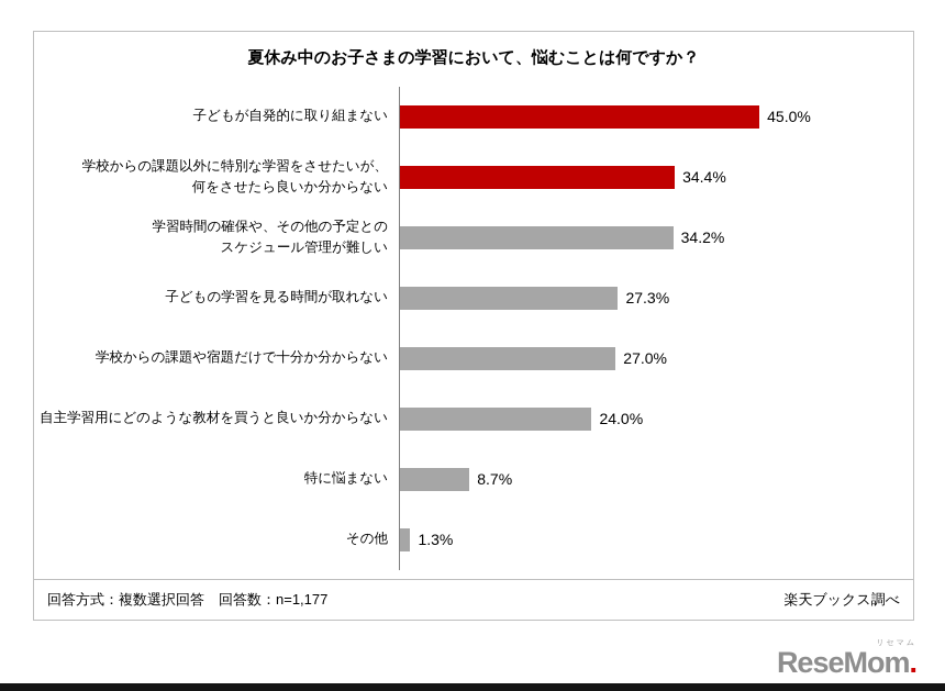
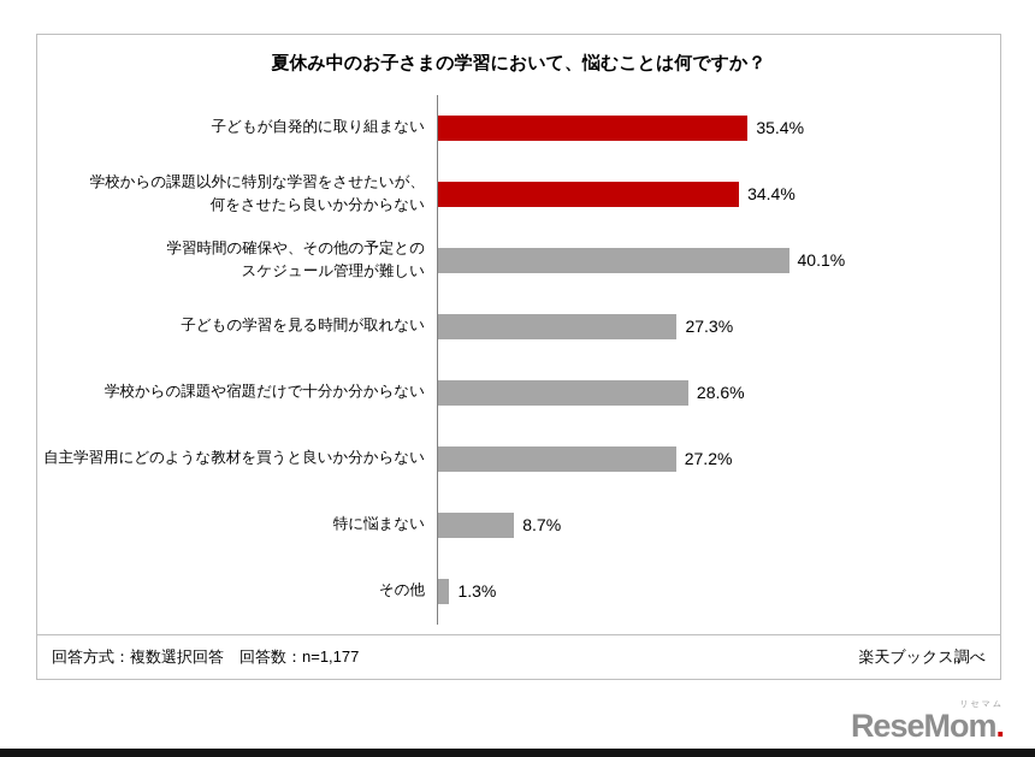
子どもが自発的に取り組まない: 45.0% -> 35.4%
学習時間の確保や、その他の予定との スケジュール管理が難しい: 34.2% -> 40.1%
学校からの課題や宿題だけで十分か分からない: 27.0% -> 28.6%
自主学習用にどのような教材を買うと良いか分からない: 24.0% -> 27.2%
